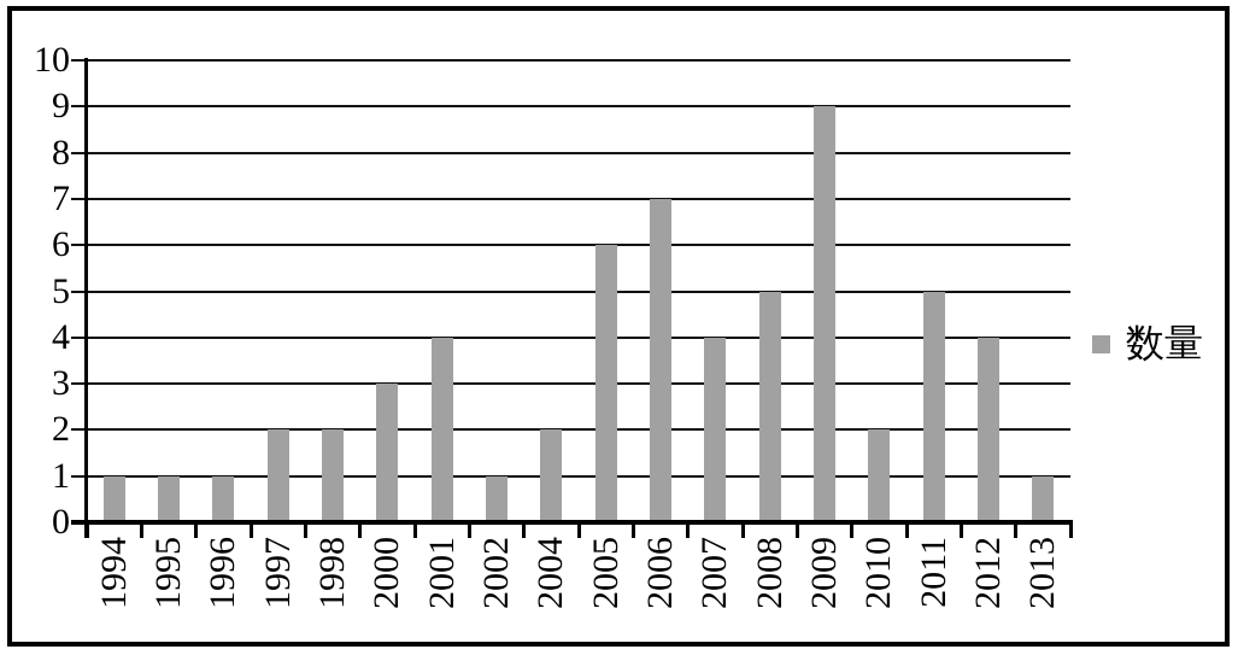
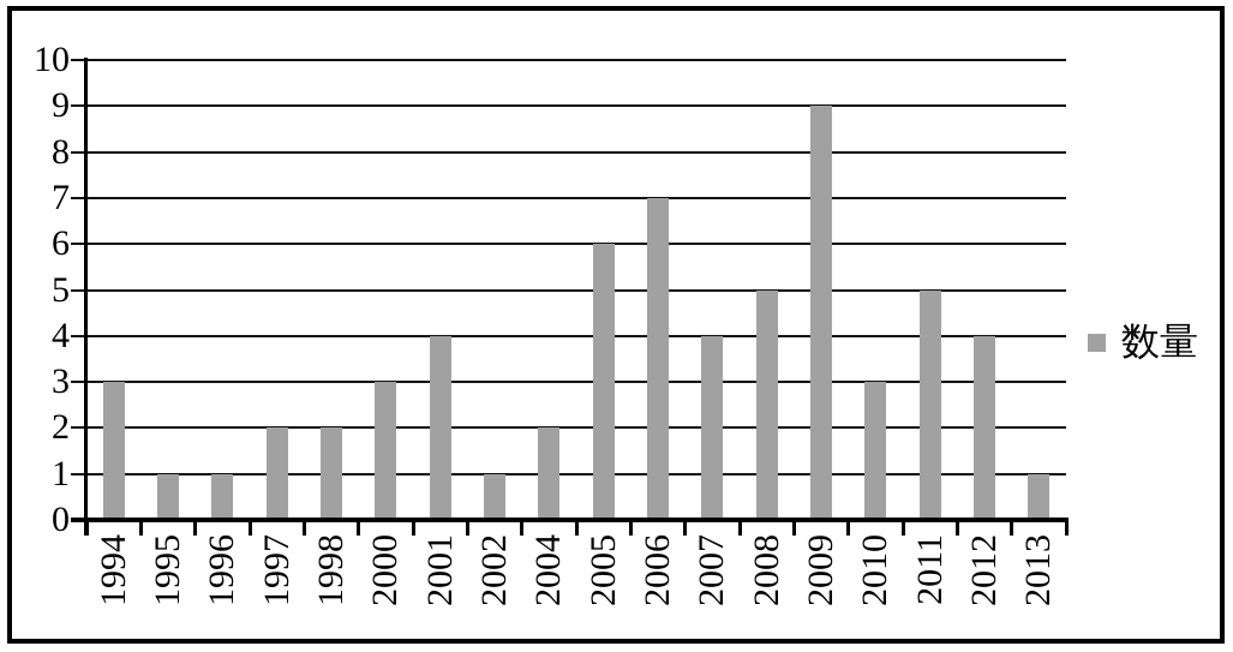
1994: 1 -> 3
2010: 2 -> 3
